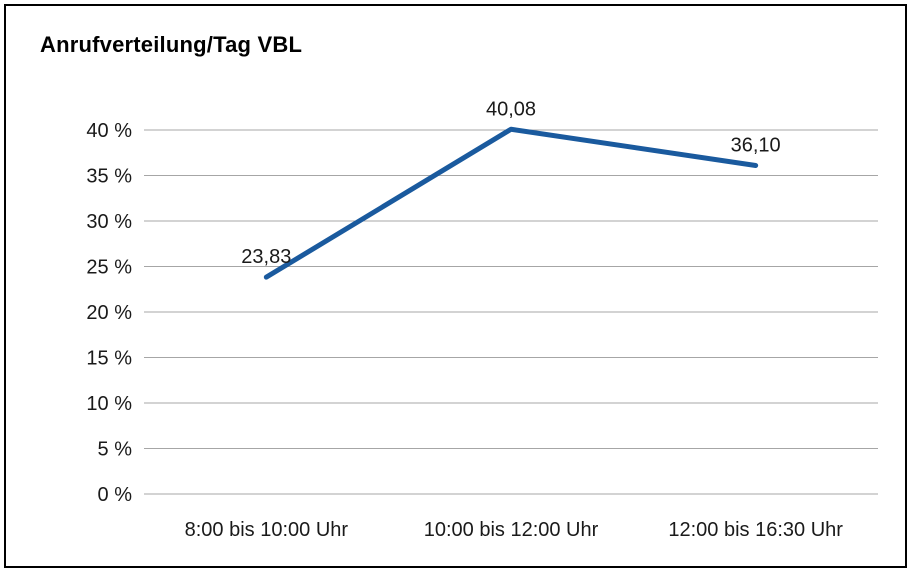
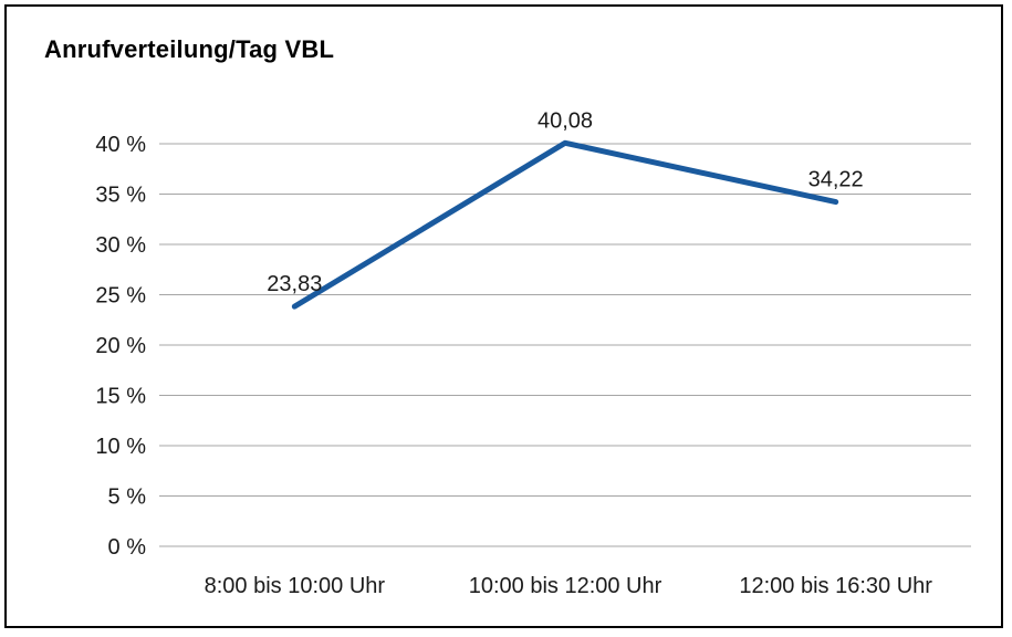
12:00 bis 16:30 Uhr: 36,10 -> 34,22
